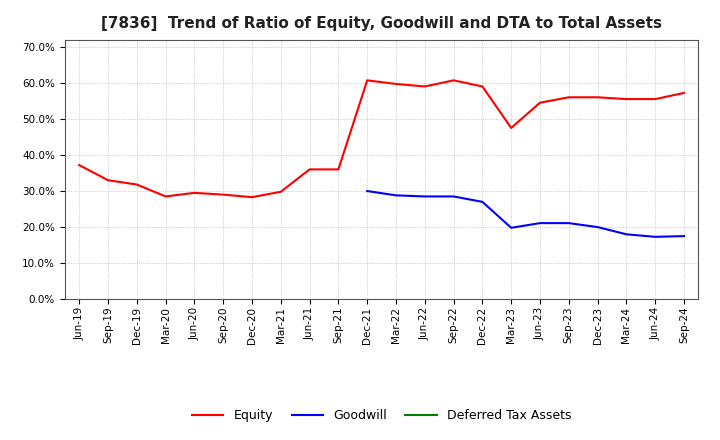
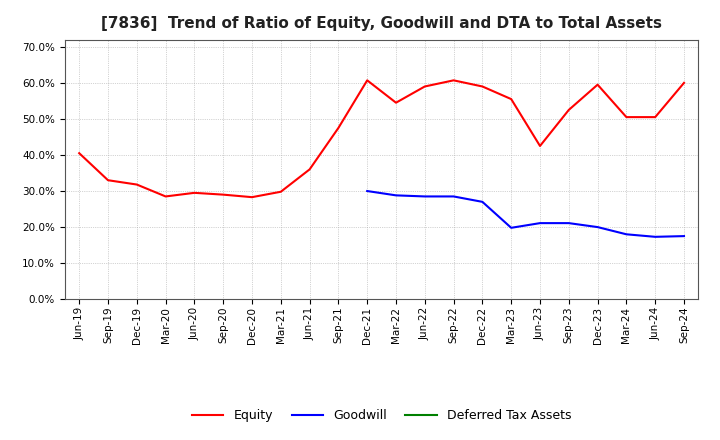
Equity/Jun-19: 37.2% -> 40.5%
Equity/Sep-21: 36.0% -> 47.5%
Equity/Mar-22: 59.7% -> 54.5%
Equity/Mar-23: 47.5% -> 55.5%
Equity/Jun-23: 54.5% -> 42.5%
Equity/Sep-23: 56.0% -> 52.5%
Equity/Dec-23: 56.0% -> 59.5%
Equity/Mar-24: 55.5% -> 50.5%
Equity/Jun-24: 55.5% -> 50.5%
Equity/Sep-24: 57.2% -> 60.0%
